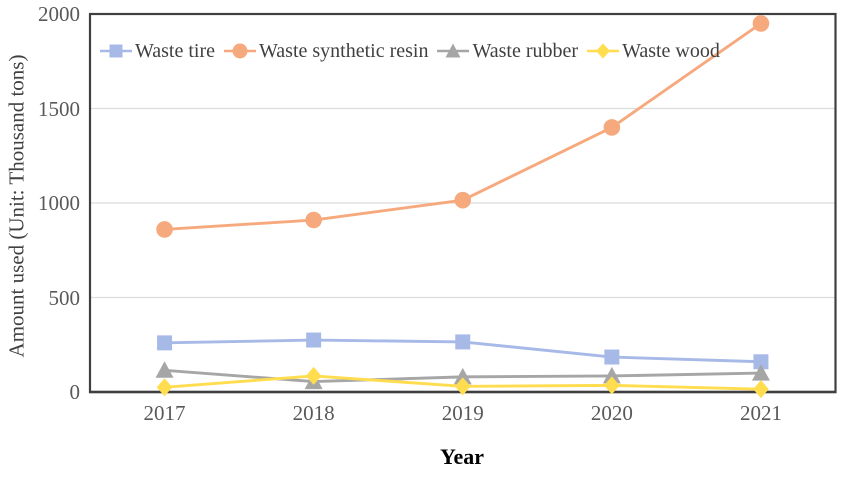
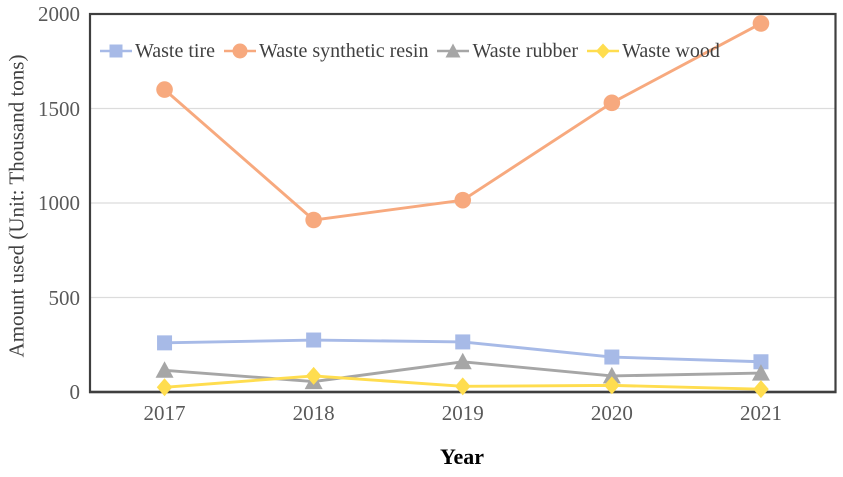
Waste synthetic resin/2017: 860 -> 1600
Waste rubber/2019: 80 -> 160
Waste synthetic resin/2020: 1400 -> 1530
